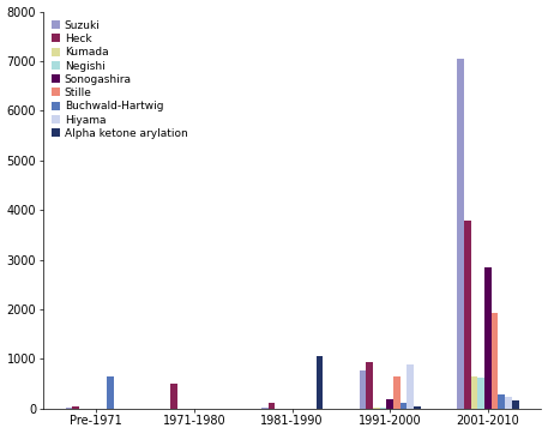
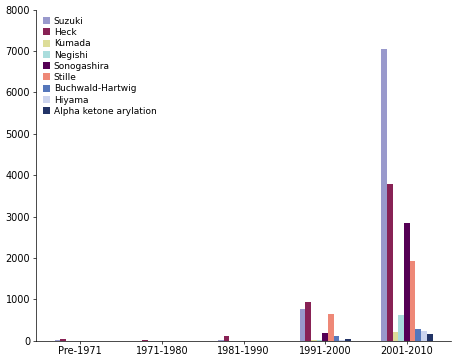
Buchwald-Hartwig/Pre-1971: 650 -> 0
Heck/1971-1980: 500 -> 10
Alpha ketone arylation/1981-1990: 1050 -> 10
Hiyama/1991-2000: 900 -> 20
Kumada/2001-2010: 650 -> 210
